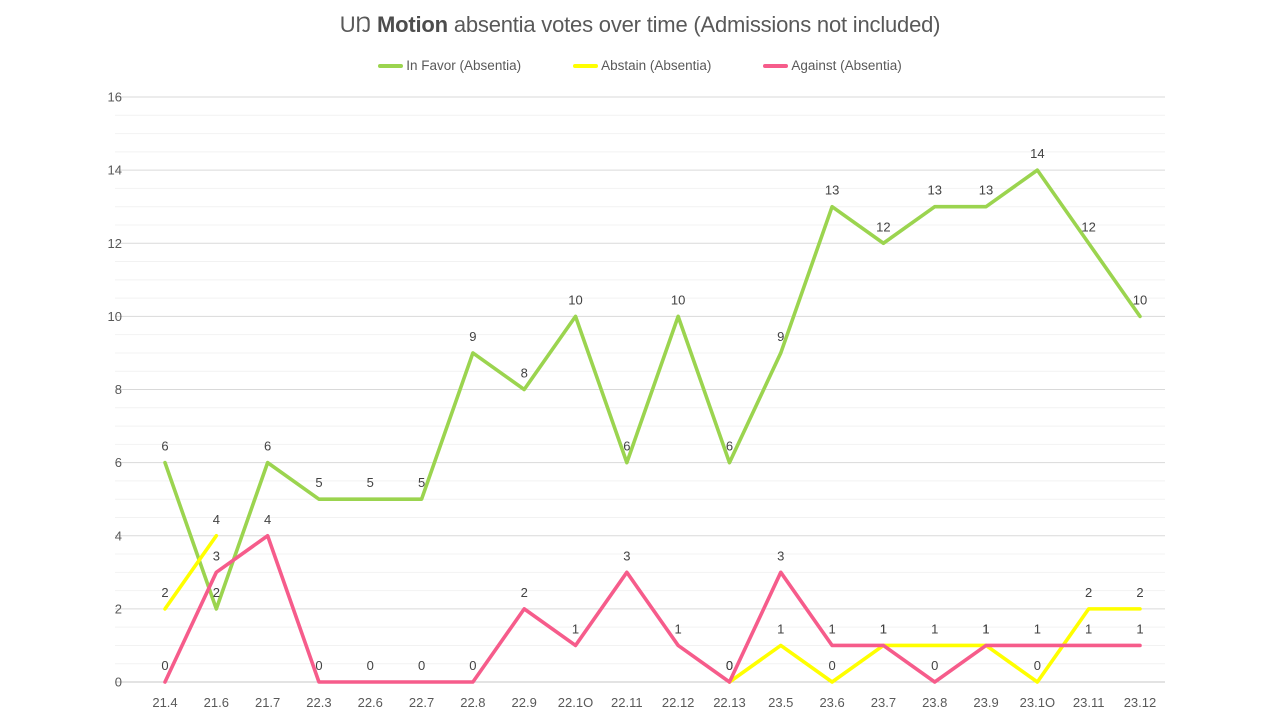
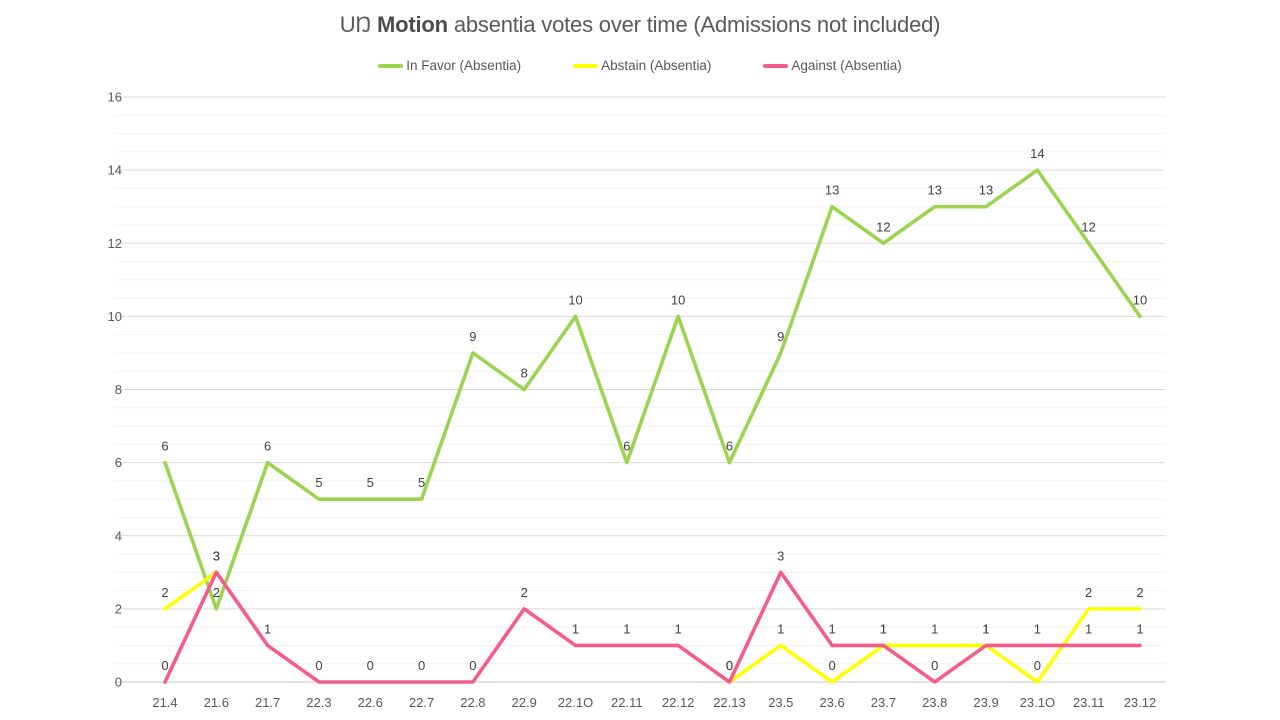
Abstain (Absentia)/21.6: 4 -> 3
Against (Absentia)/21.7: 4 -> 1
Against (Absentia)/22.11: 3 -> 1
